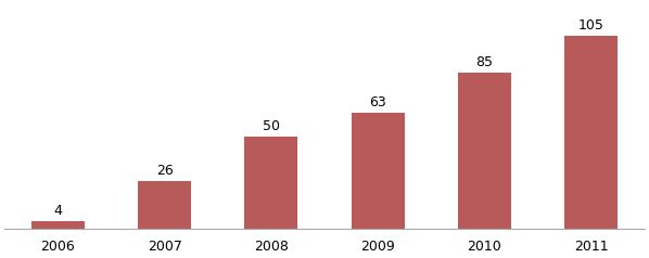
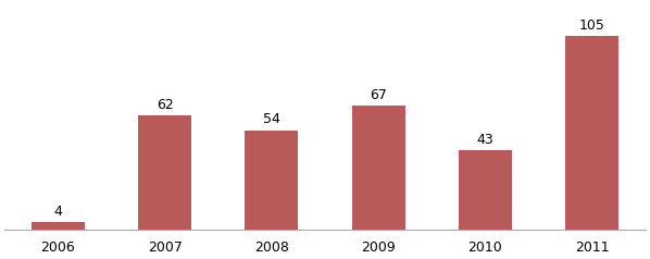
2007: 26 -> 62
2008: 50 -> 54
2009: 63 -> 67
2010: 85 -> 43
